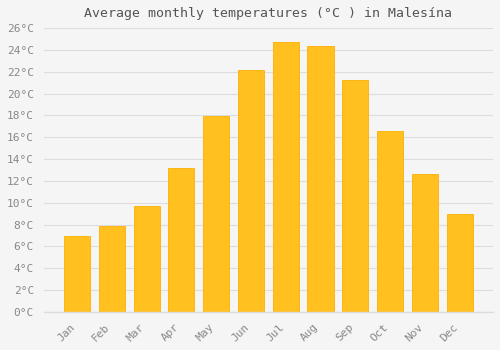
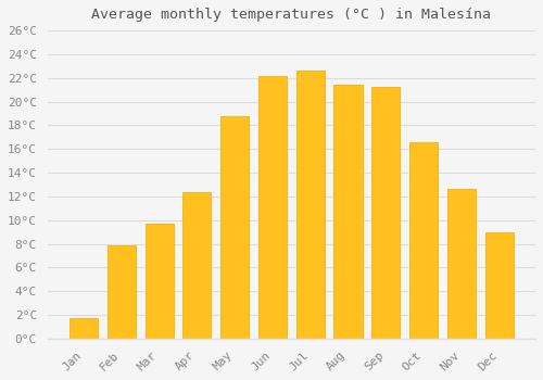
Jan: 7.0°C -> 1.7°C
Apr: 13.2°C -> 12.4°C
May: 17.9°C -> 18.8°C
Jul: 24.7°C -> 22.6°C
Aug: 24.4°C -> 21.4°C
